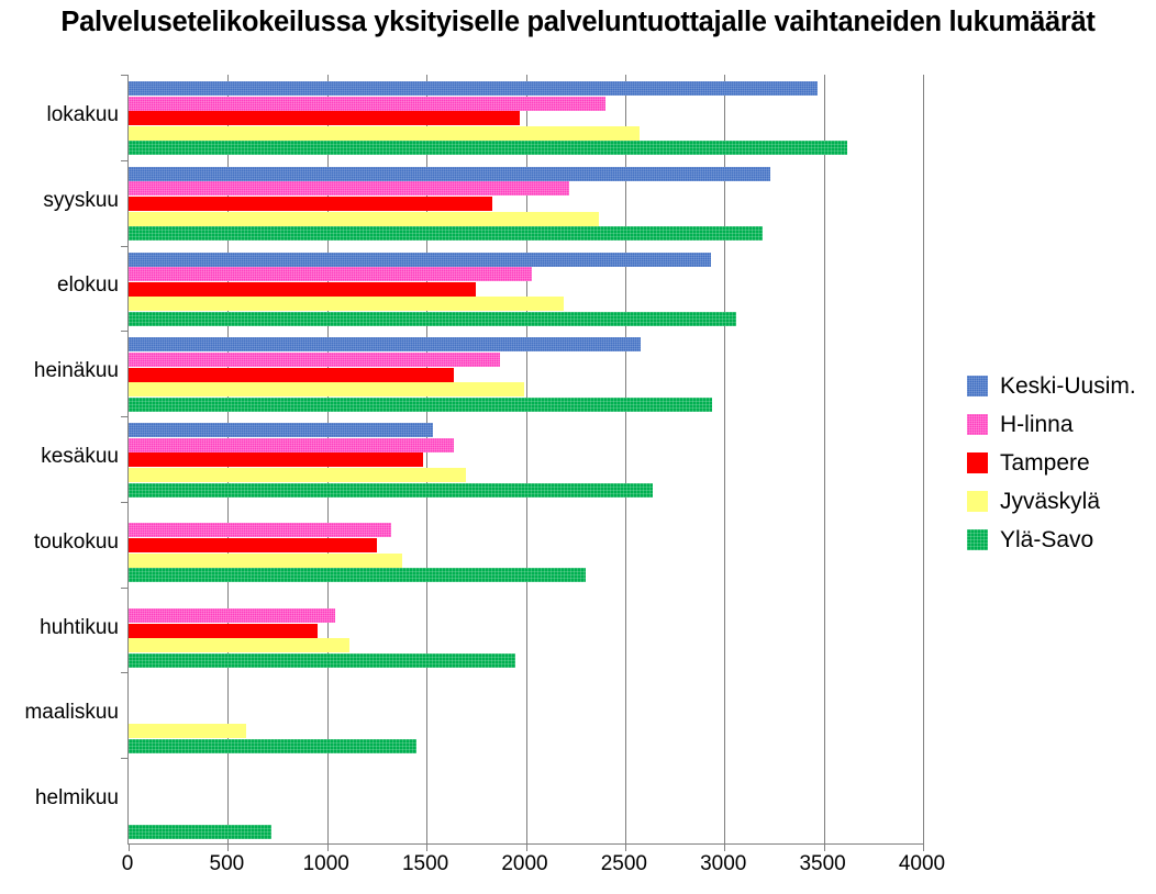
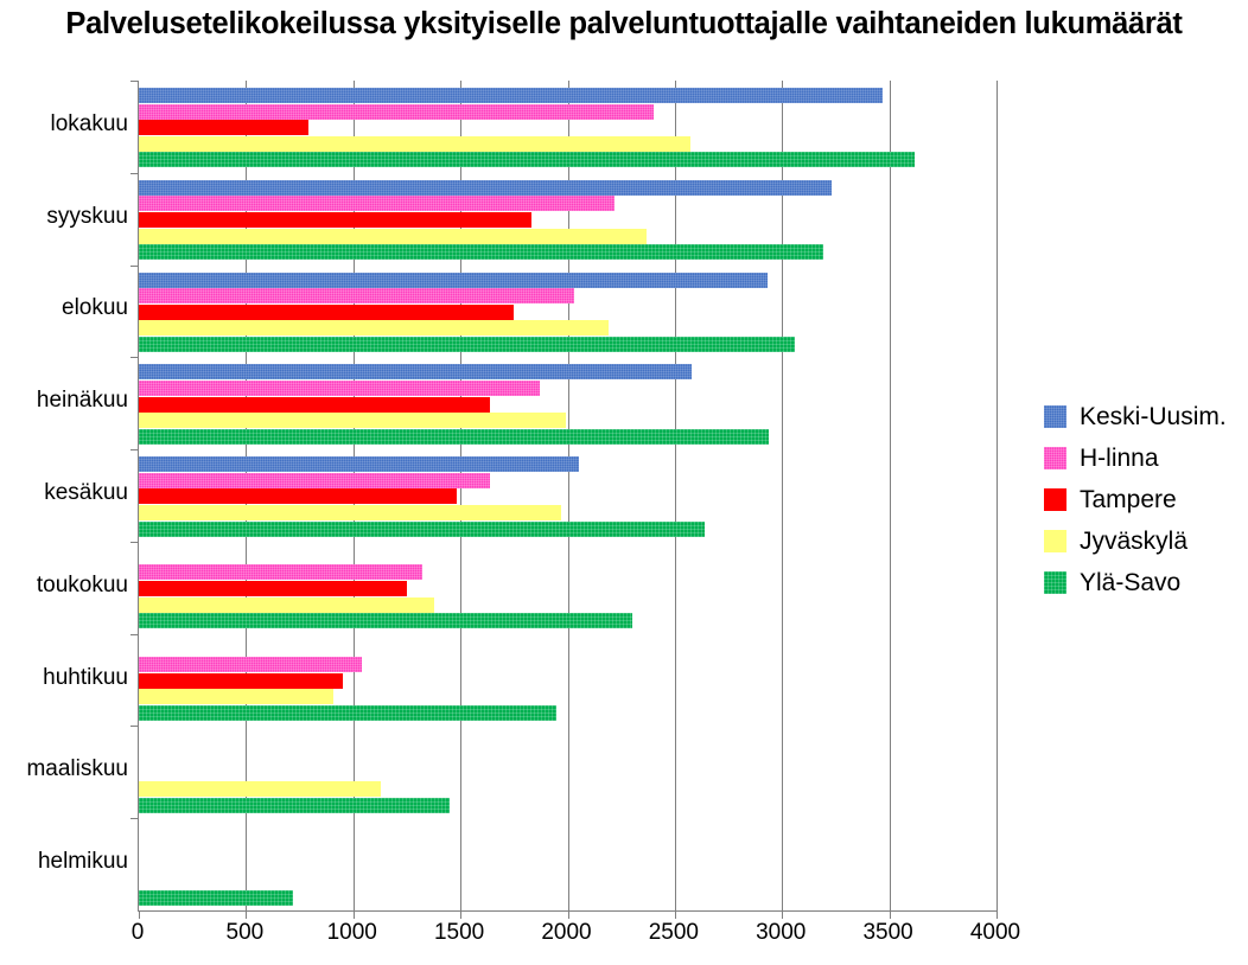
Tampere/lokakuu: 1970 -> 790
Keski-Uusim./kesäkuu: 1530 -> 2050
Jyväskylä/kesäkuu: 1700 -> 1970
Jyväskylä/huhtikuu: 1110 -> 910
Jyväskylä/maaliskuu: 590 -> 1130
